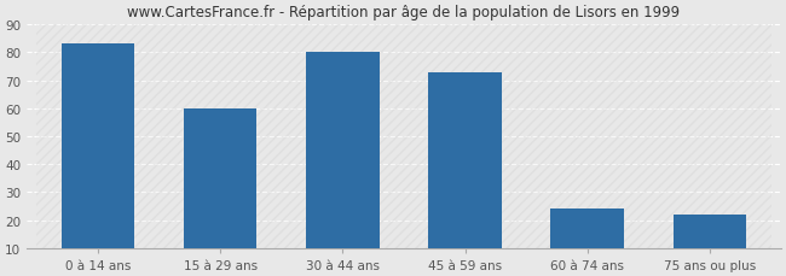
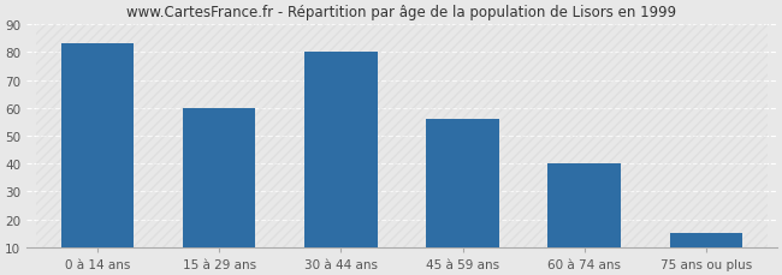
45 à 59 ans: 73 -> 56
60 à 74 ans: 24 -> 40
75 ans ou plus: 22 -> 15
